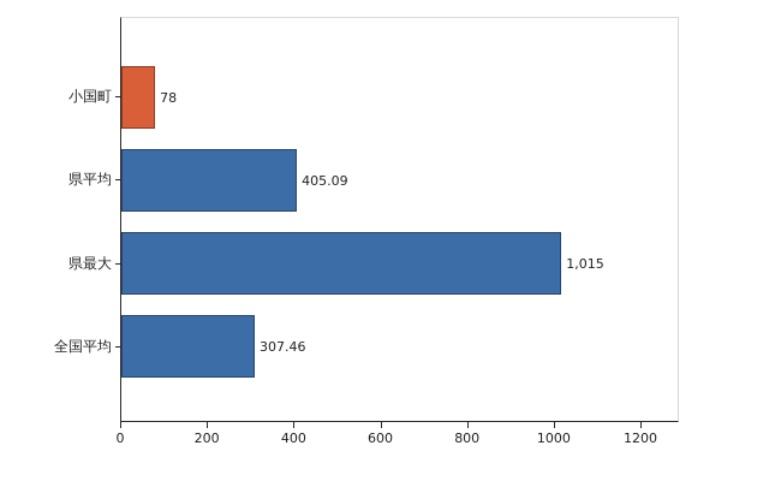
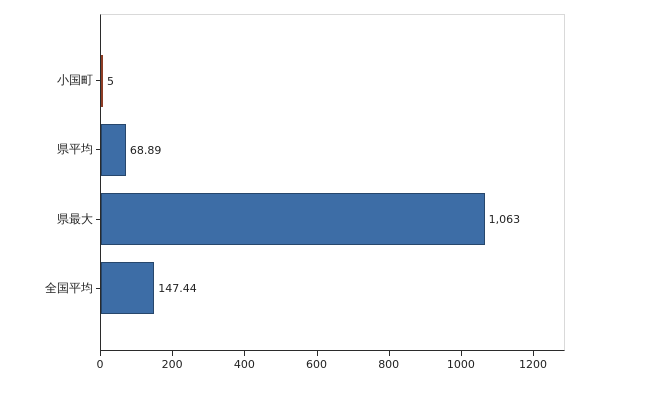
小国町: 78 -> 5
県平均: 405.09 -> 68.89
県最大: 1,015 -> 1,063
全国平均: 307.46 -> 147.44
